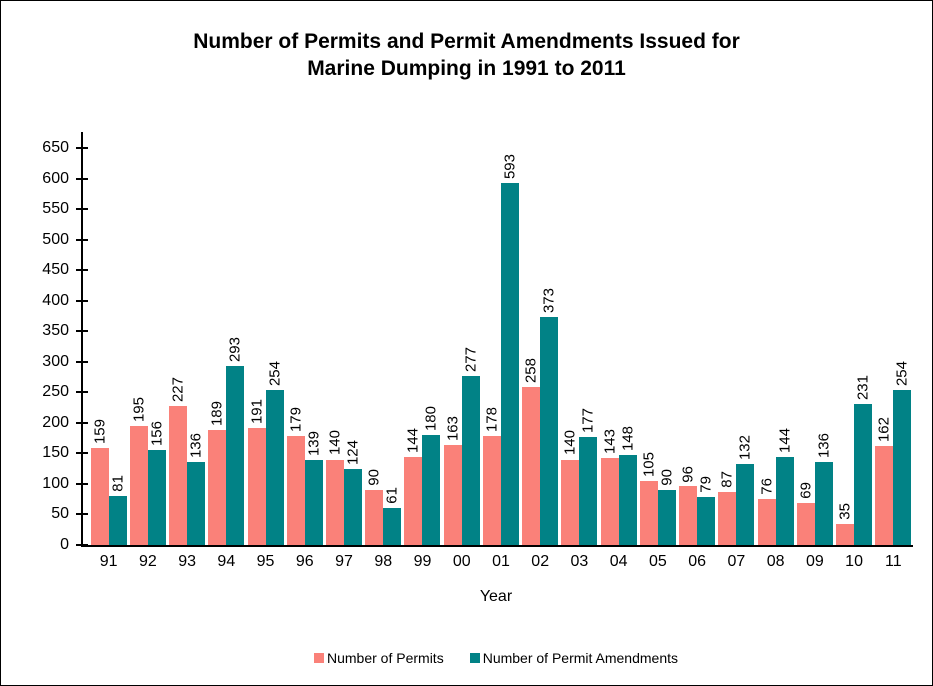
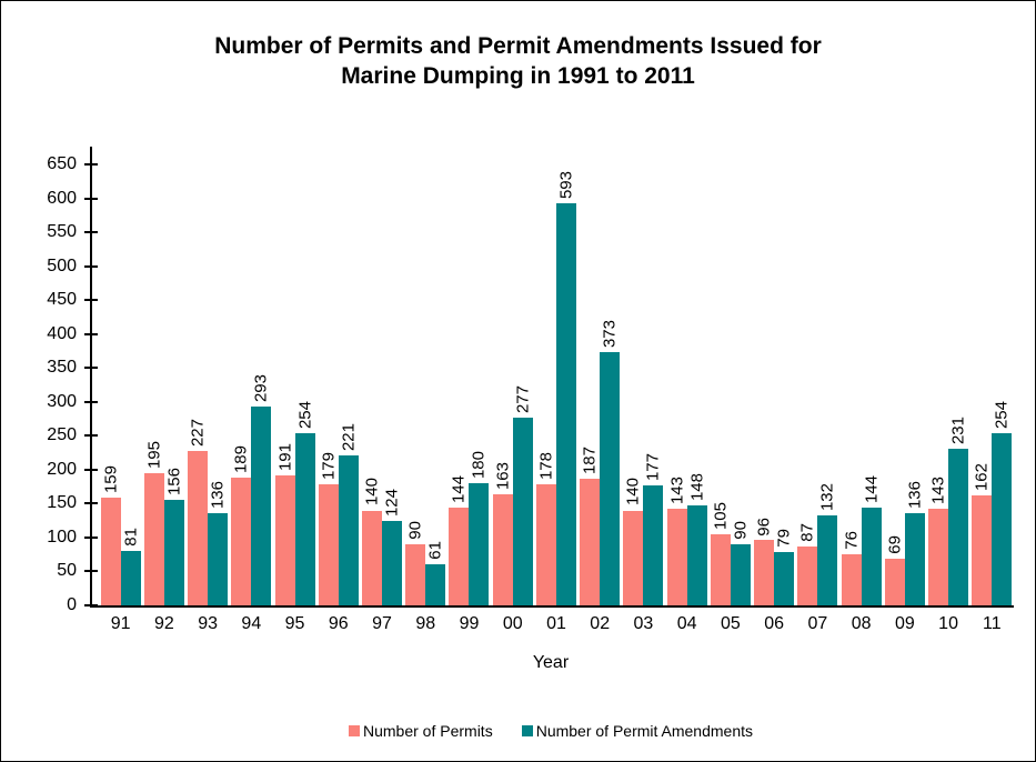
Number of Permit Amendments/96: 139 -> 221
Number of Permits/02: 258 -> 187
Number of Permits/10: 35 -> 143
